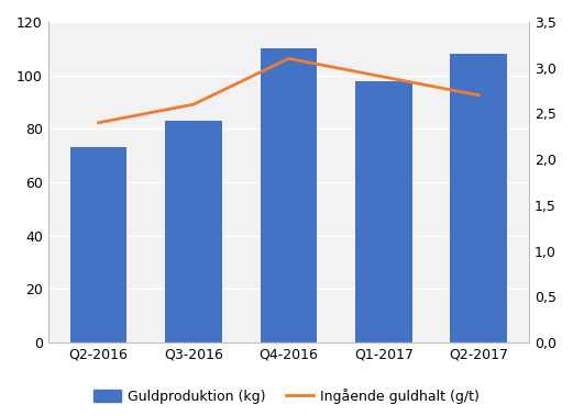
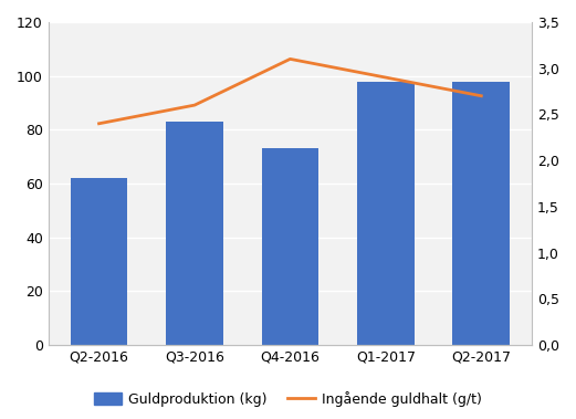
Guldproduktion (kg)/Q2-2016: 73 -> 62
Guldproduktion (kg)/Q4-2016: 110 -> 73
Guldproduktion (kg)/Q2-2017: 108 -> 98
